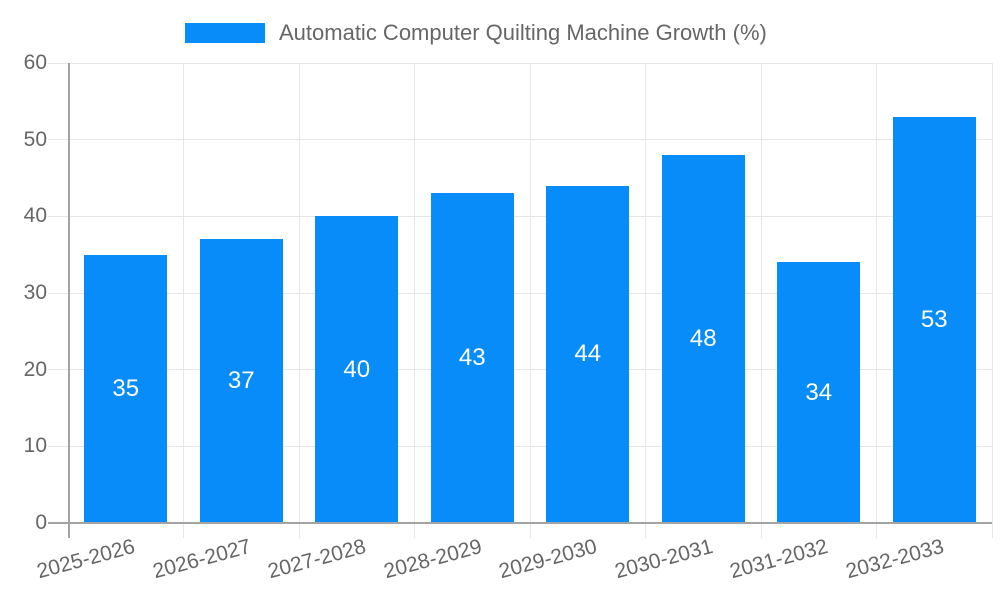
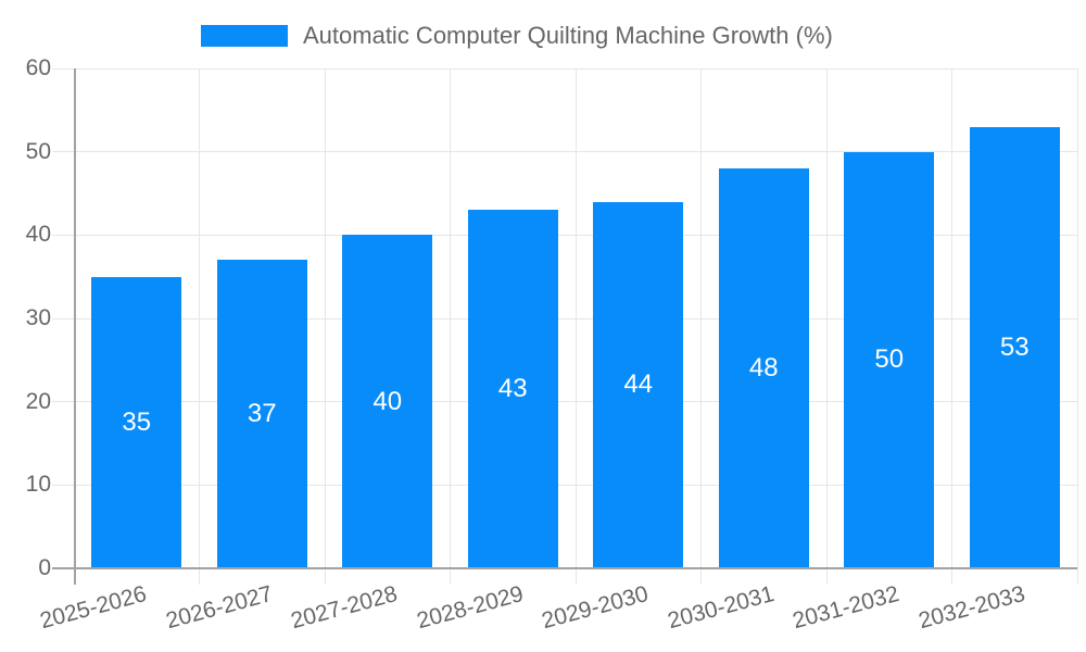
2031-2032: 34 -> 50
